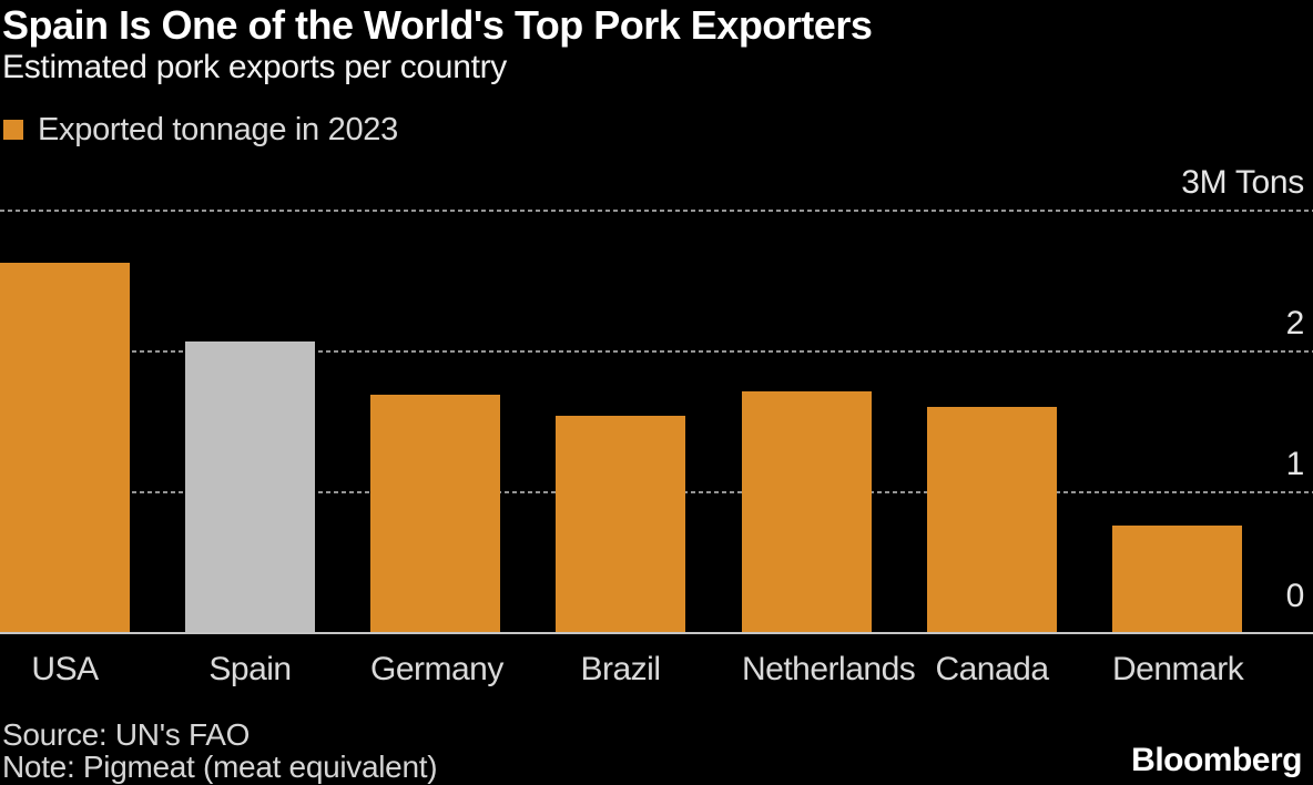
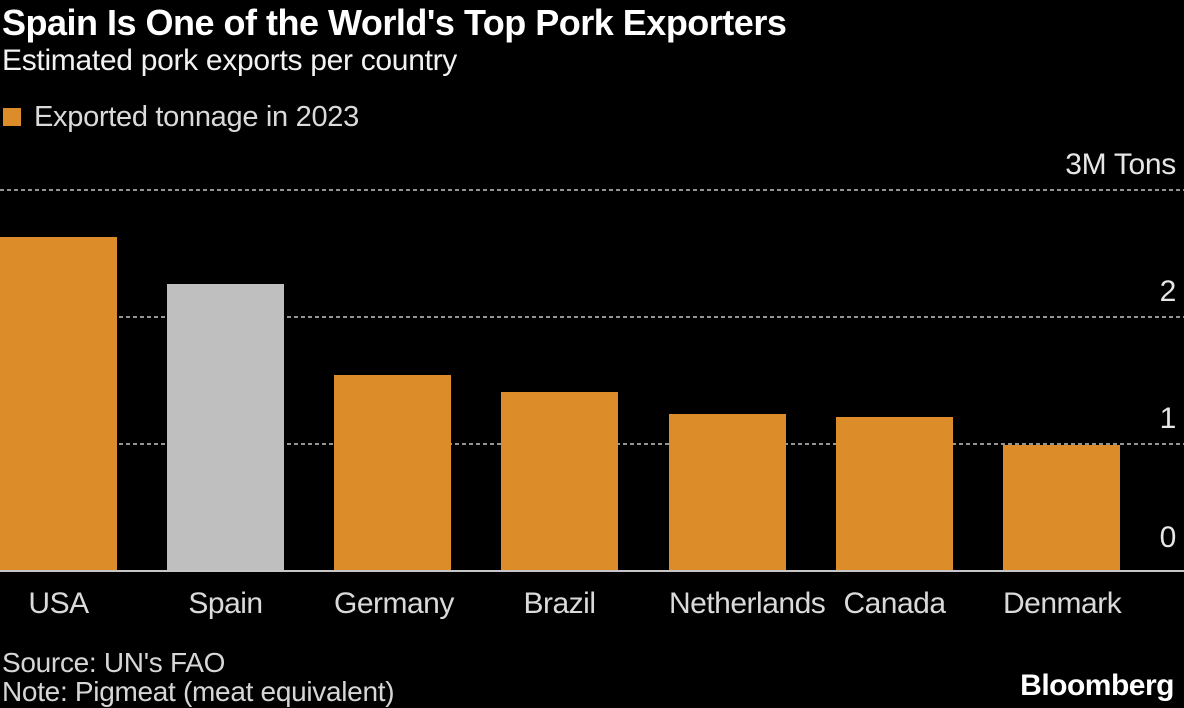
Spain: 2.07 -> 2.26
Germany: 1.69 -> 1.54
Brazil: 1.54 -> 1.41
Netherlands: 1.72 -> 1.24
Canada: 1.61 -> 1.21
Denmark: 0.76 -> 0.99
